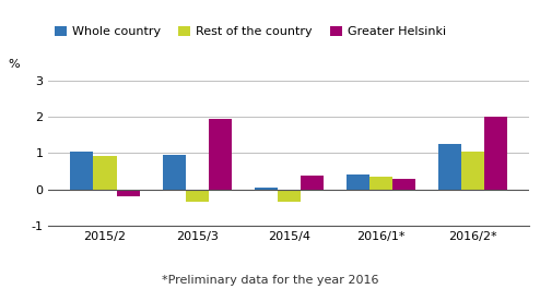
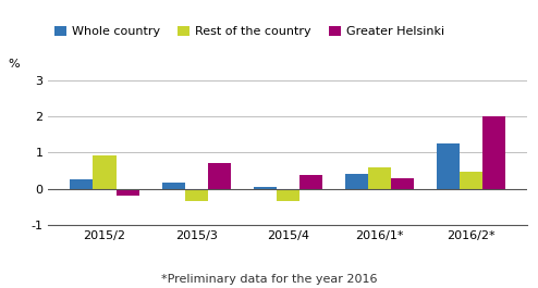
Whole country/2015/2: 1.05 -> 0.27
Whole country/2015/3: 0.95 -> 0.17
Greater Helsinki/2015/3: 1.95 -> 0.70
Rest of the country/2016/1*: 0.35 -> 0.60
Rest of the country/2016/2*: 1.05 -> 0.48
